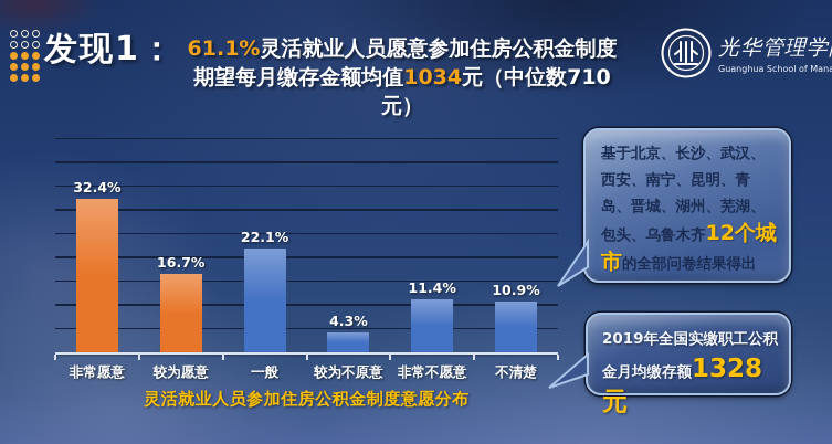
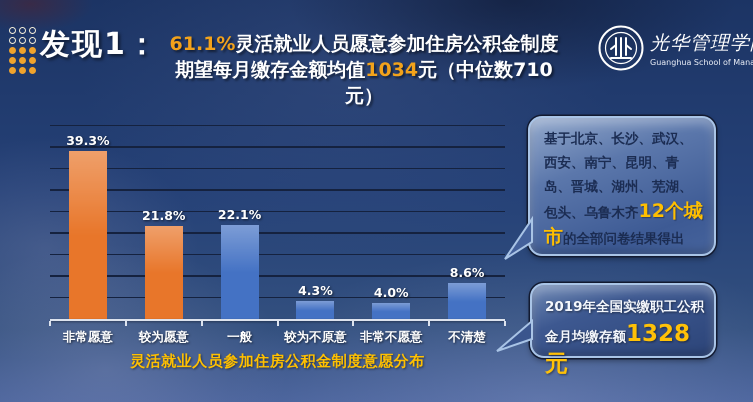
非常愿意: 32.4% -> 39.3%
较为愿意: 16.7% -> 21.8%
非常不愿意: 11.4% -> 4.0%
不清楚: 10.9% -> 8.6%
